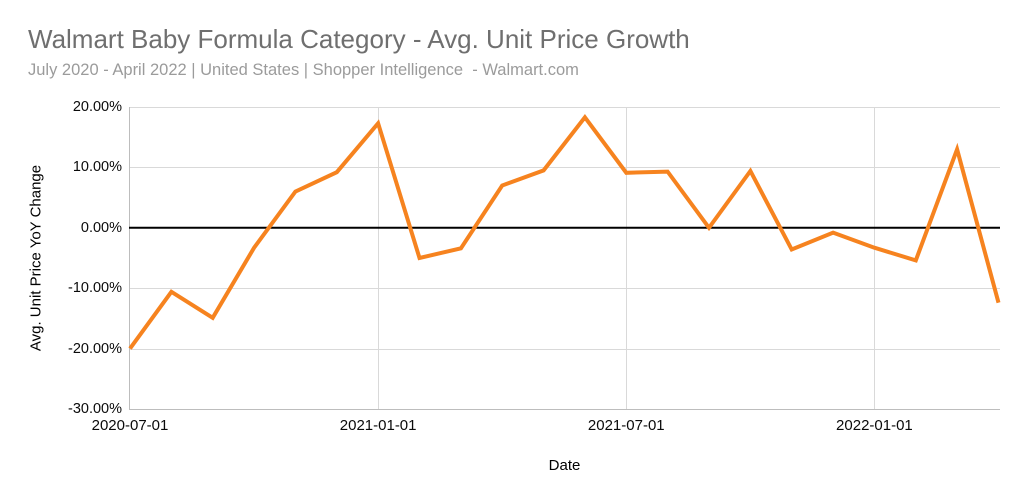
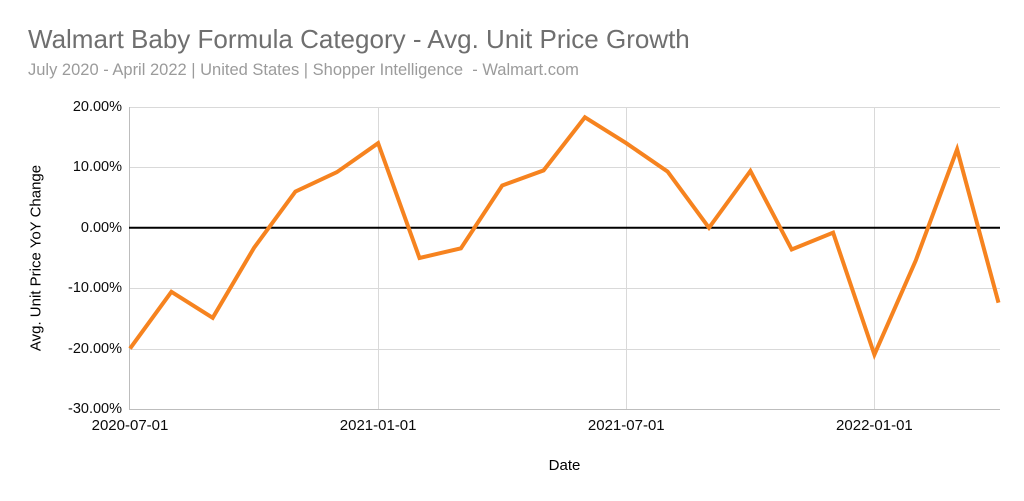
2021-01-01: 17% -> 14%
2021-07-01: 9% -> 14%
2022-01-01: -3% -> -21%
